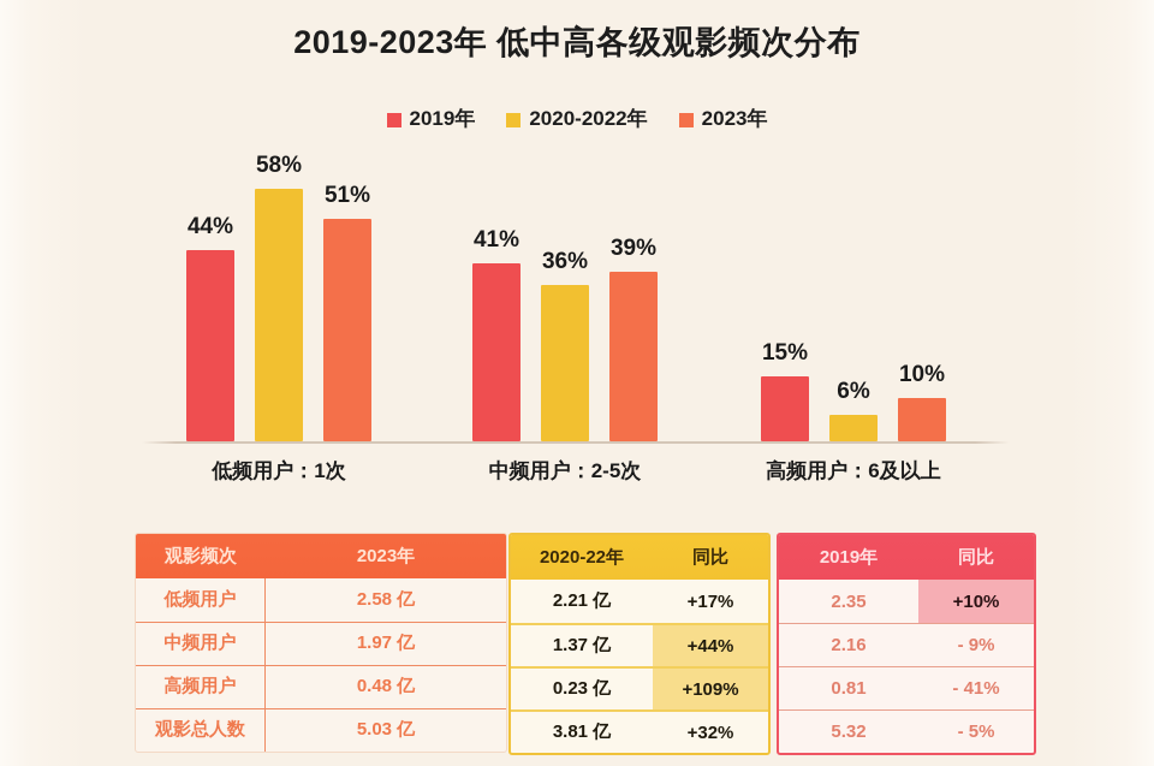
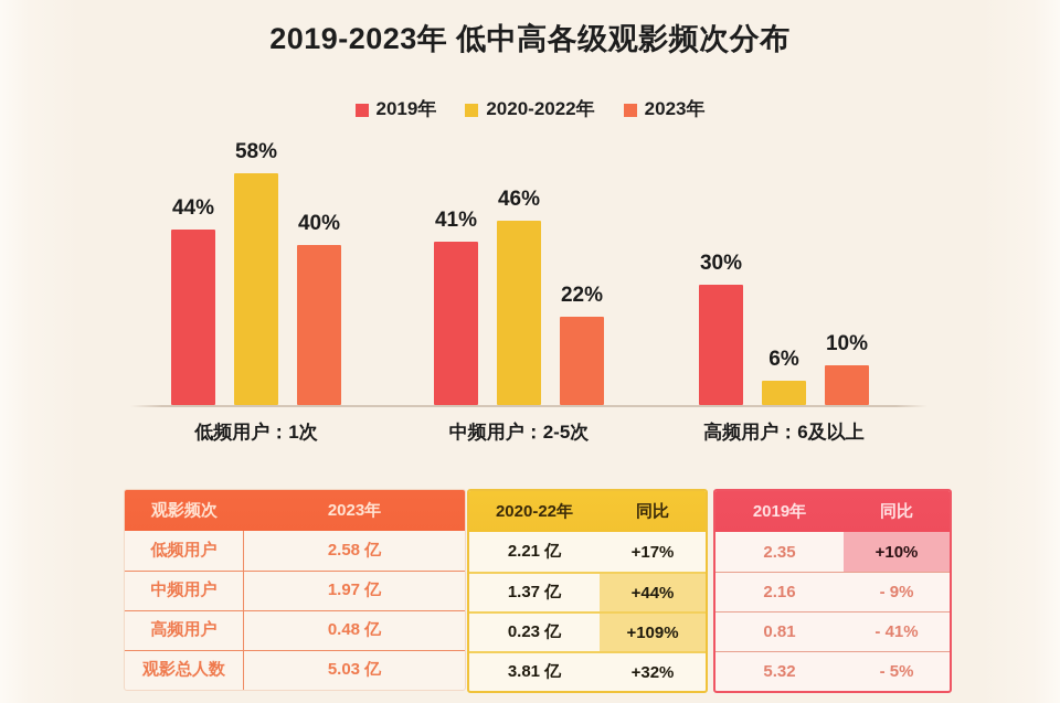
2023年/低频用户：1次: 51% -> 40%
2020-2022年/中频用户：2-5次: 36% -> 46%
2023年/中频用户：2-5次: 39% -> 22%
2019年/高频用户：6及以上: 15% -> 30%
